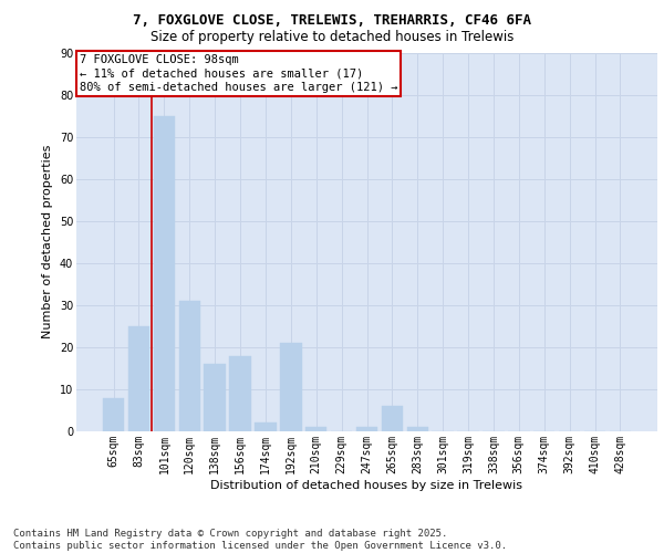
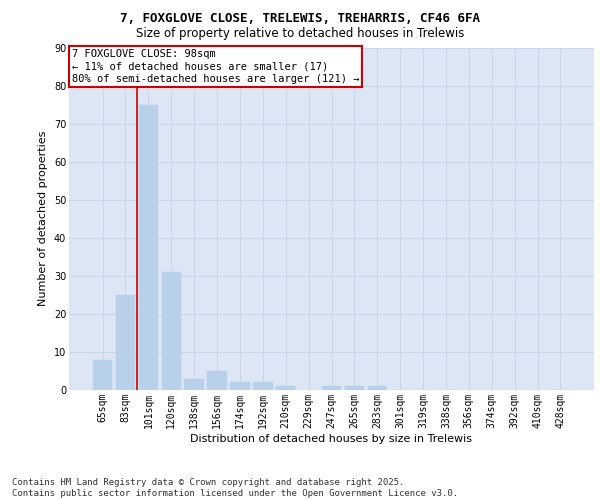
138sqm: 16 -> 3
156sqm: 18 -> 5
192sqm: 21 -> 2
265sqm: 6 -> 1
